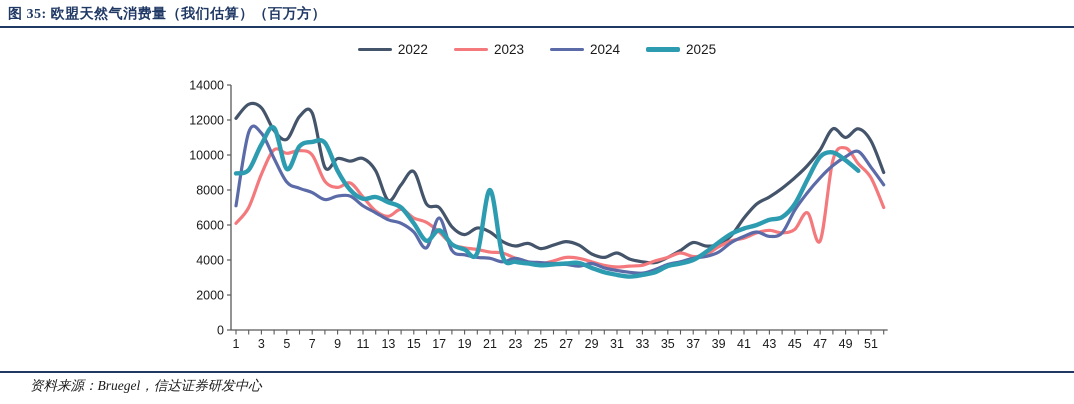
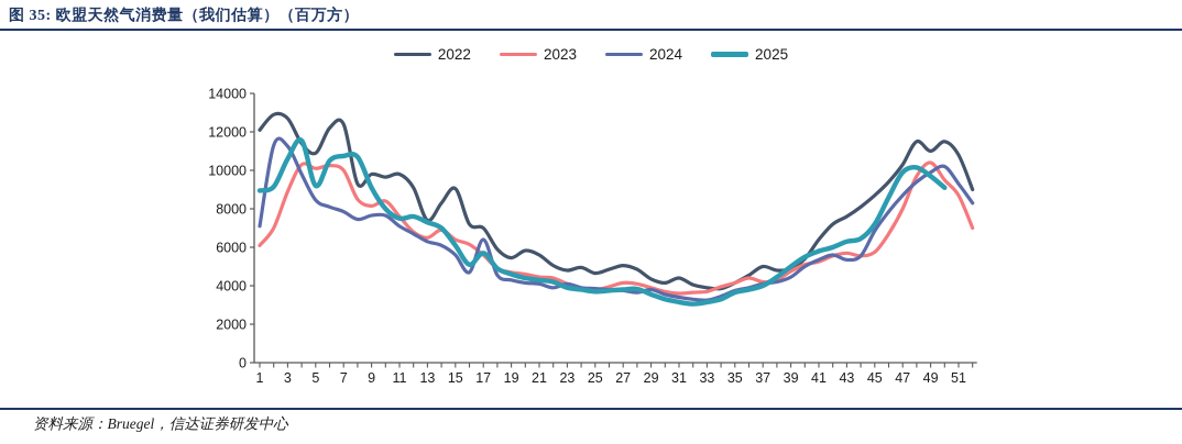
2025/21: 8000 -> 4300
2023/47: 5100 -> 8000
